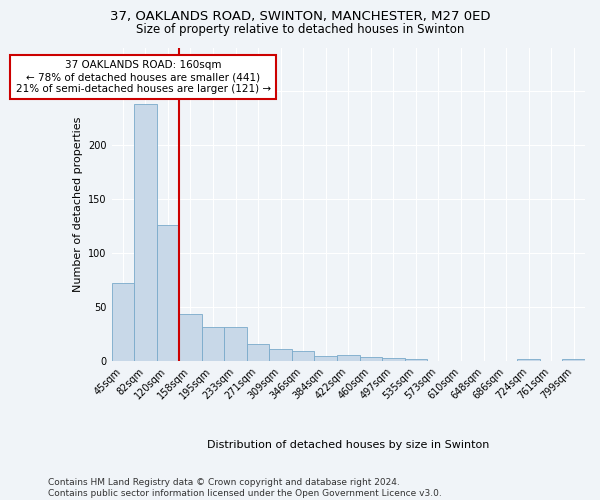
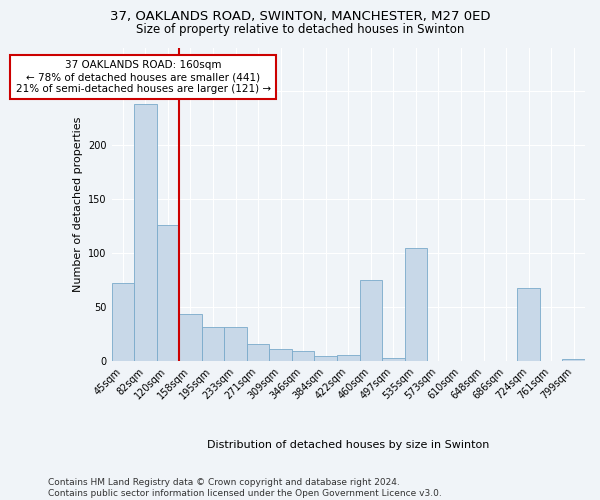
460sqm: 4 -> 75
535sqm: 2 -> 105
724sqm: 2 -> 68
